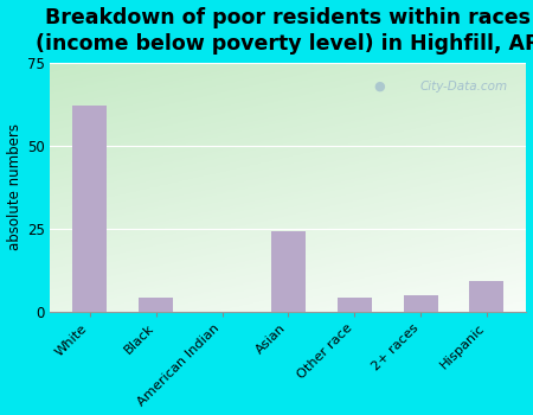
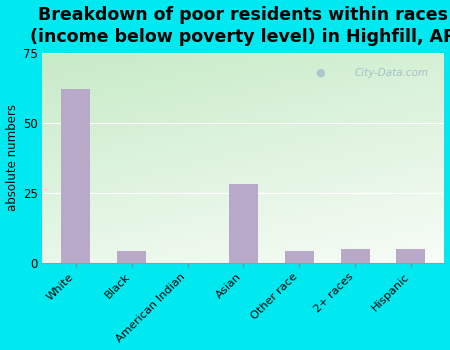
Asian: 24 -> 28
Hispanic: 9 -> 5
